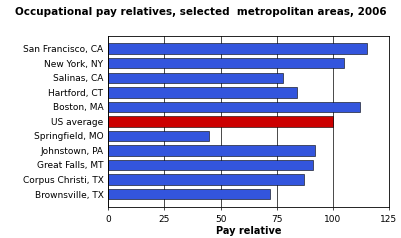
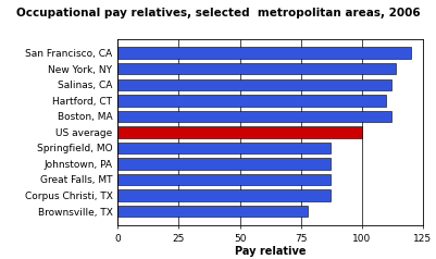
San Francisco, CA: 115 -> 120
New York, NY: 105 -> 114
Salinas, CA: 78 -> 112
Hartford, CT: 84 -> 110
Springfield, MO: 45 -> 87
Johnstown, PA: 92 -> 87
Great Falls, MT: 91 -> 87
Brownsville, TX: 72 -> 78
